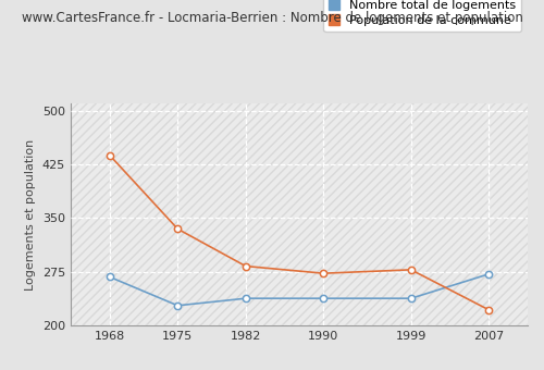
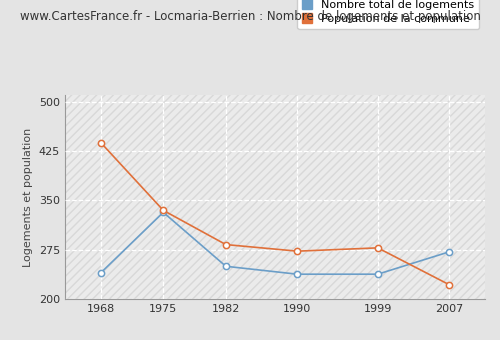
Nombre total de logements/1968: 268 -> 240
Nombre total de logements/1975: 228 -> 332
Nombre total de logements/1982: 238 -> 250
